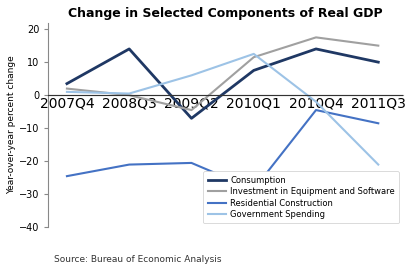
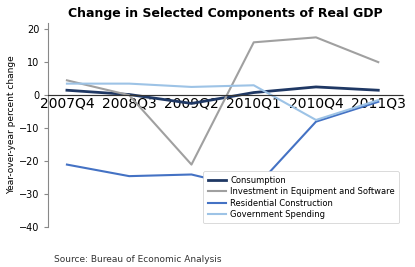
Consumption/2007Q4: 3.5 -> 1.5
Investment in Equipment and Software/2007Q4: 2.0 -> 4.5
Residential Construction/2007Q4: -24.5 -> -21.0
Government Spending/2007Q4: 1.0 -> 3.5
Consumption/2008Q3: 14.0 -> 0.2
Residential Construction/2008Q3: -21.0 -> -24.5
Government Spending/2008Q3: 0.5 -> 3.5
Consumption/2009Q2: -7.0 -> -2.5
Investment in Equipment and Software/2009Q2: -4.5 -> -21.0
Residential Construction/2009Q2: -20.5 -> -24.0
Government Spending/2009Q2: 6.0 -> 2.5
Consumption/2010Q1: 7.5 -> 0.8
Investment in Equipment and Software/2010Q1: 11.5 -> 16.0
Government Spending/2010Q1: 12.5 -> 3.0
Consumption/2010Q4: 14.0 -> 2.5
Residential Construction/2010Q4: -4.5 -> -8.0
Government Spending/2010Q4: -2.0 -> -7.5
Consumption/2011Q3: 10.0 -> 1.5
Investment in Equipment and Software/2011Q3: 15.0 -> 10.0
Residential Construction/2011Q3: -8.5 -> -2.0
Government Spending/2011Q3: -21.0 -> -1.5
